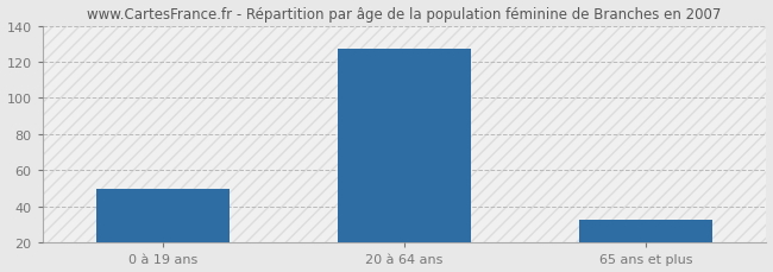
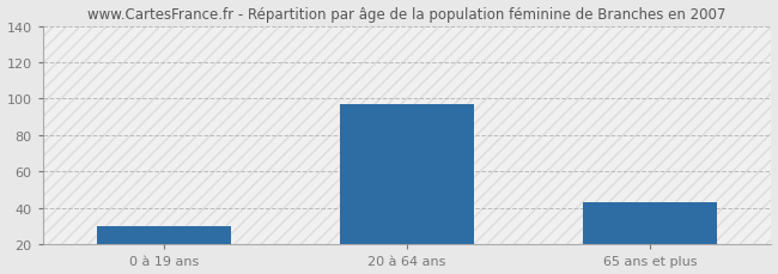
0 à 19 ans: 50 -> 30
20 à 64 ans: 127 -> 97
65 ans et plus: 33 -> 43
